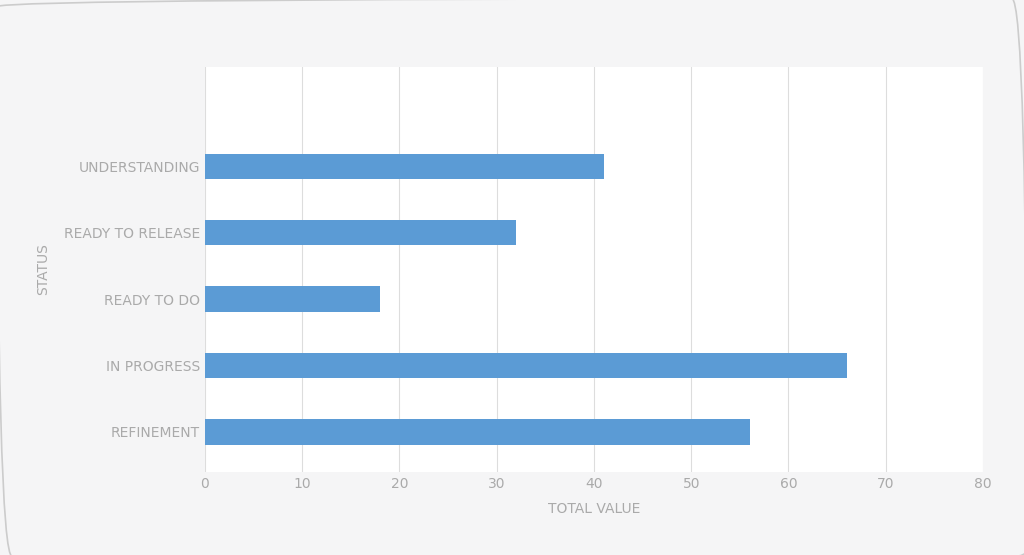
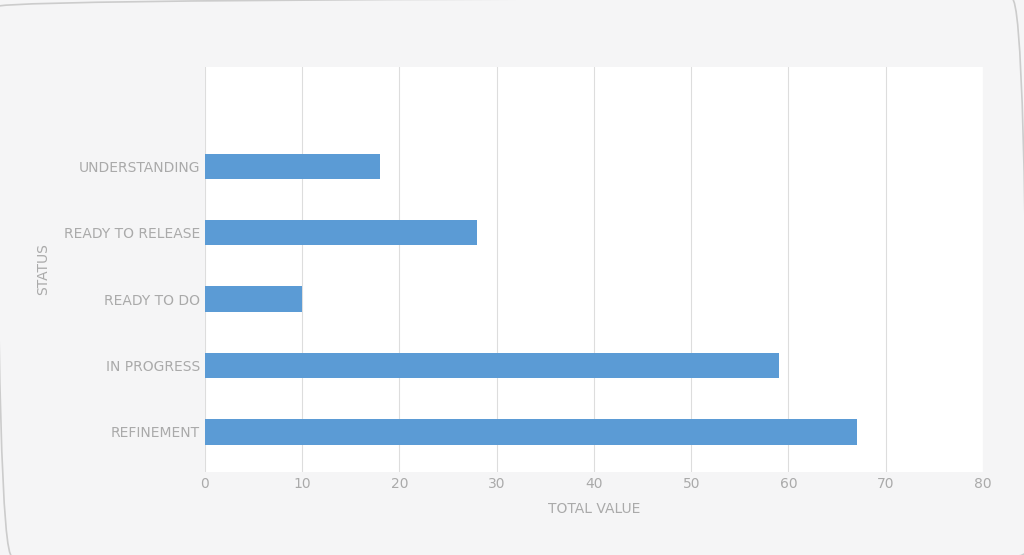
UNDERSTANDING: 41 -> 18
READY TO RELEASE: 32 -> 28
READY TO DO: 18 -> 10
IN PROGRESS: 66 -> 59
REFINEMENT: 56 -> 67
